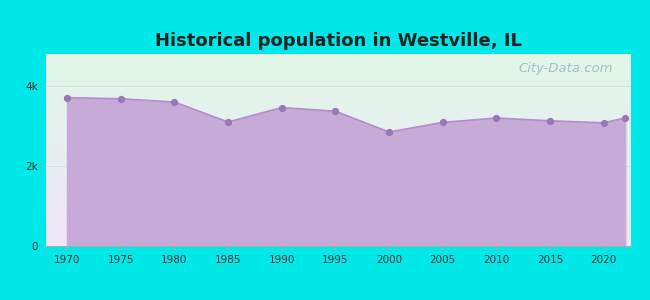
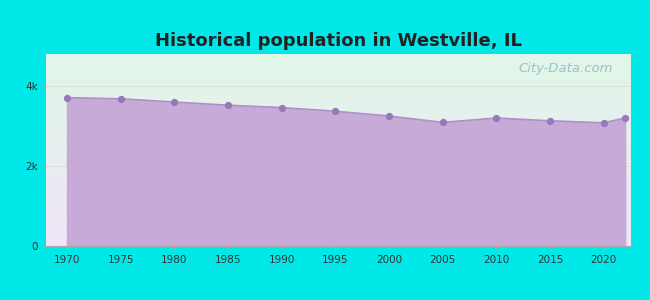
1985: 3.10k -> 3.52k
2000: 2.85k -> 3.25k
